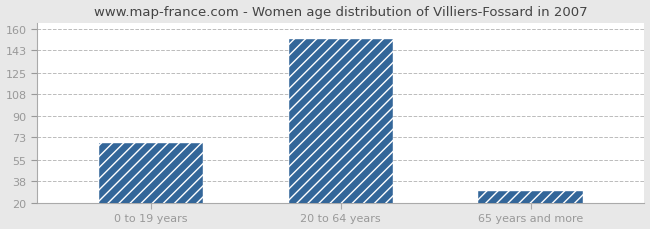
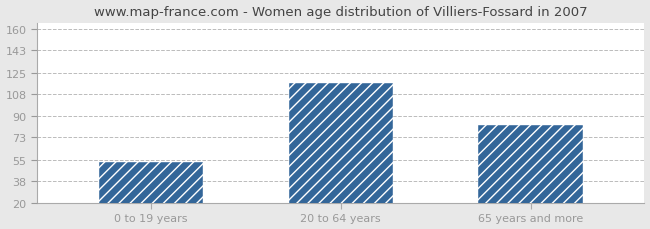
0 to 19 years: 68 -> 53
20 to 64 years: 152 -> 117
65 years and more: 30 -> 83
